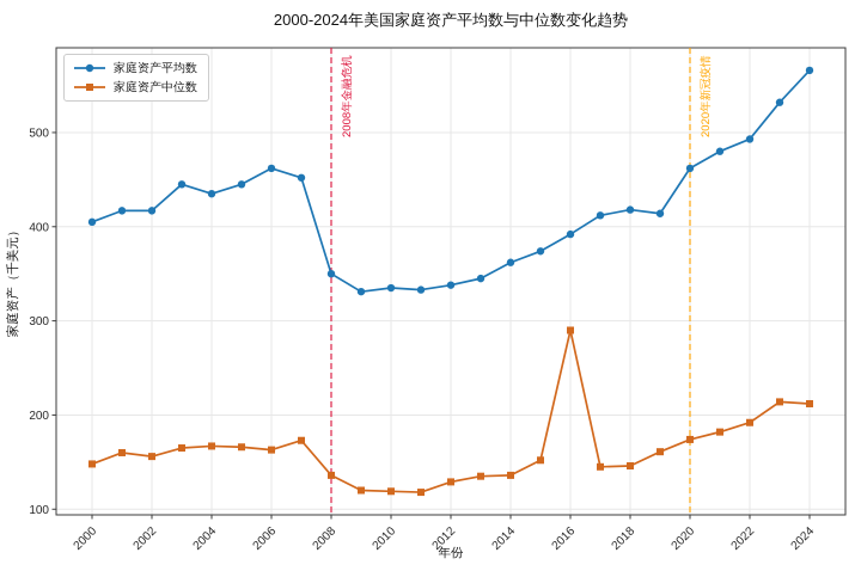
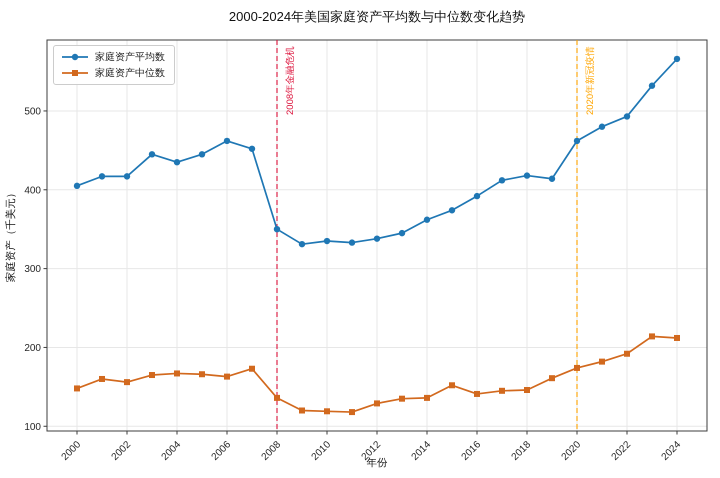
家庭资产中位数/2016: 290 -> 140
